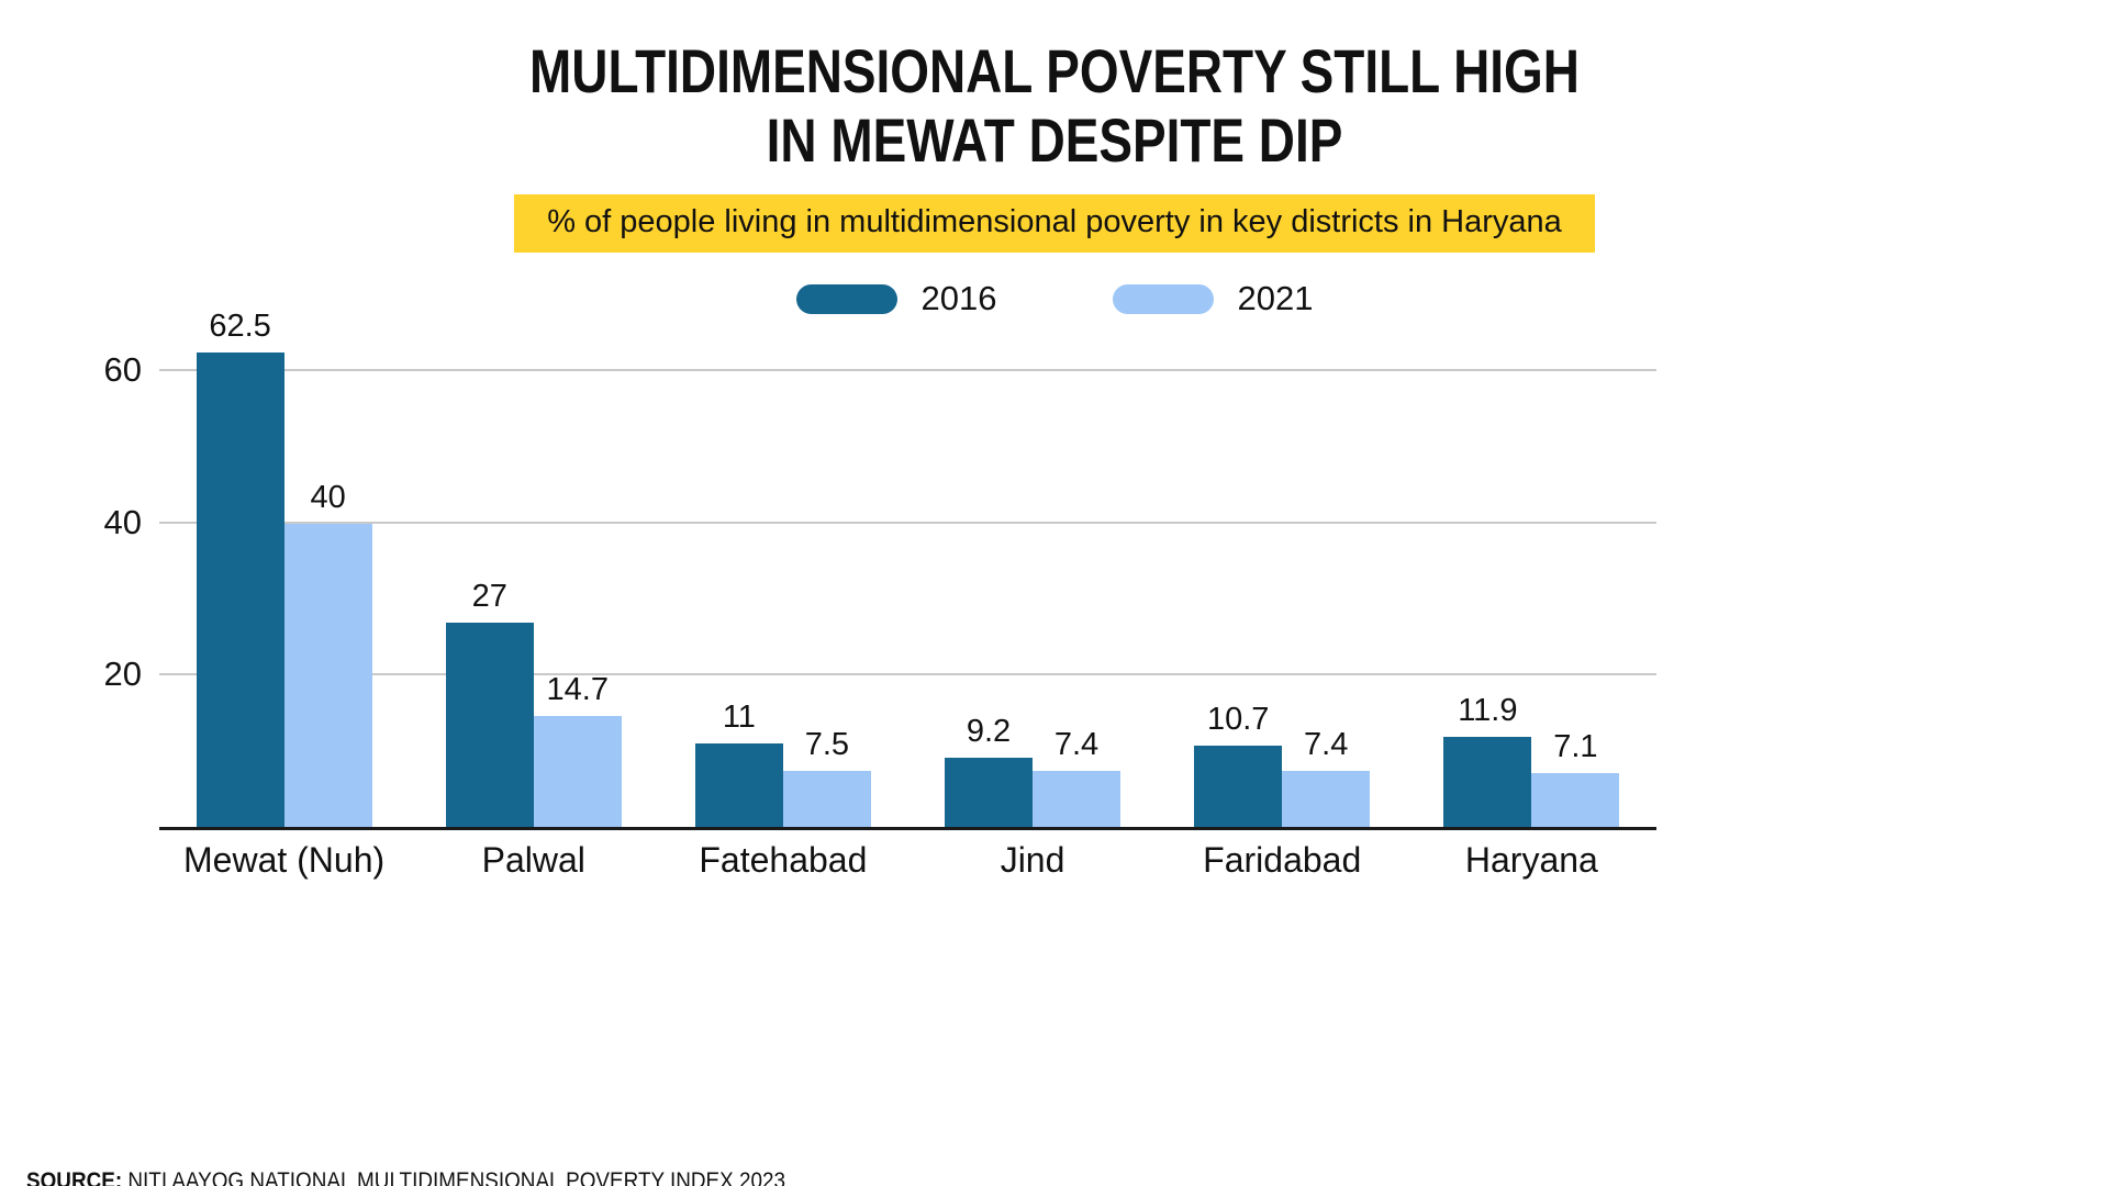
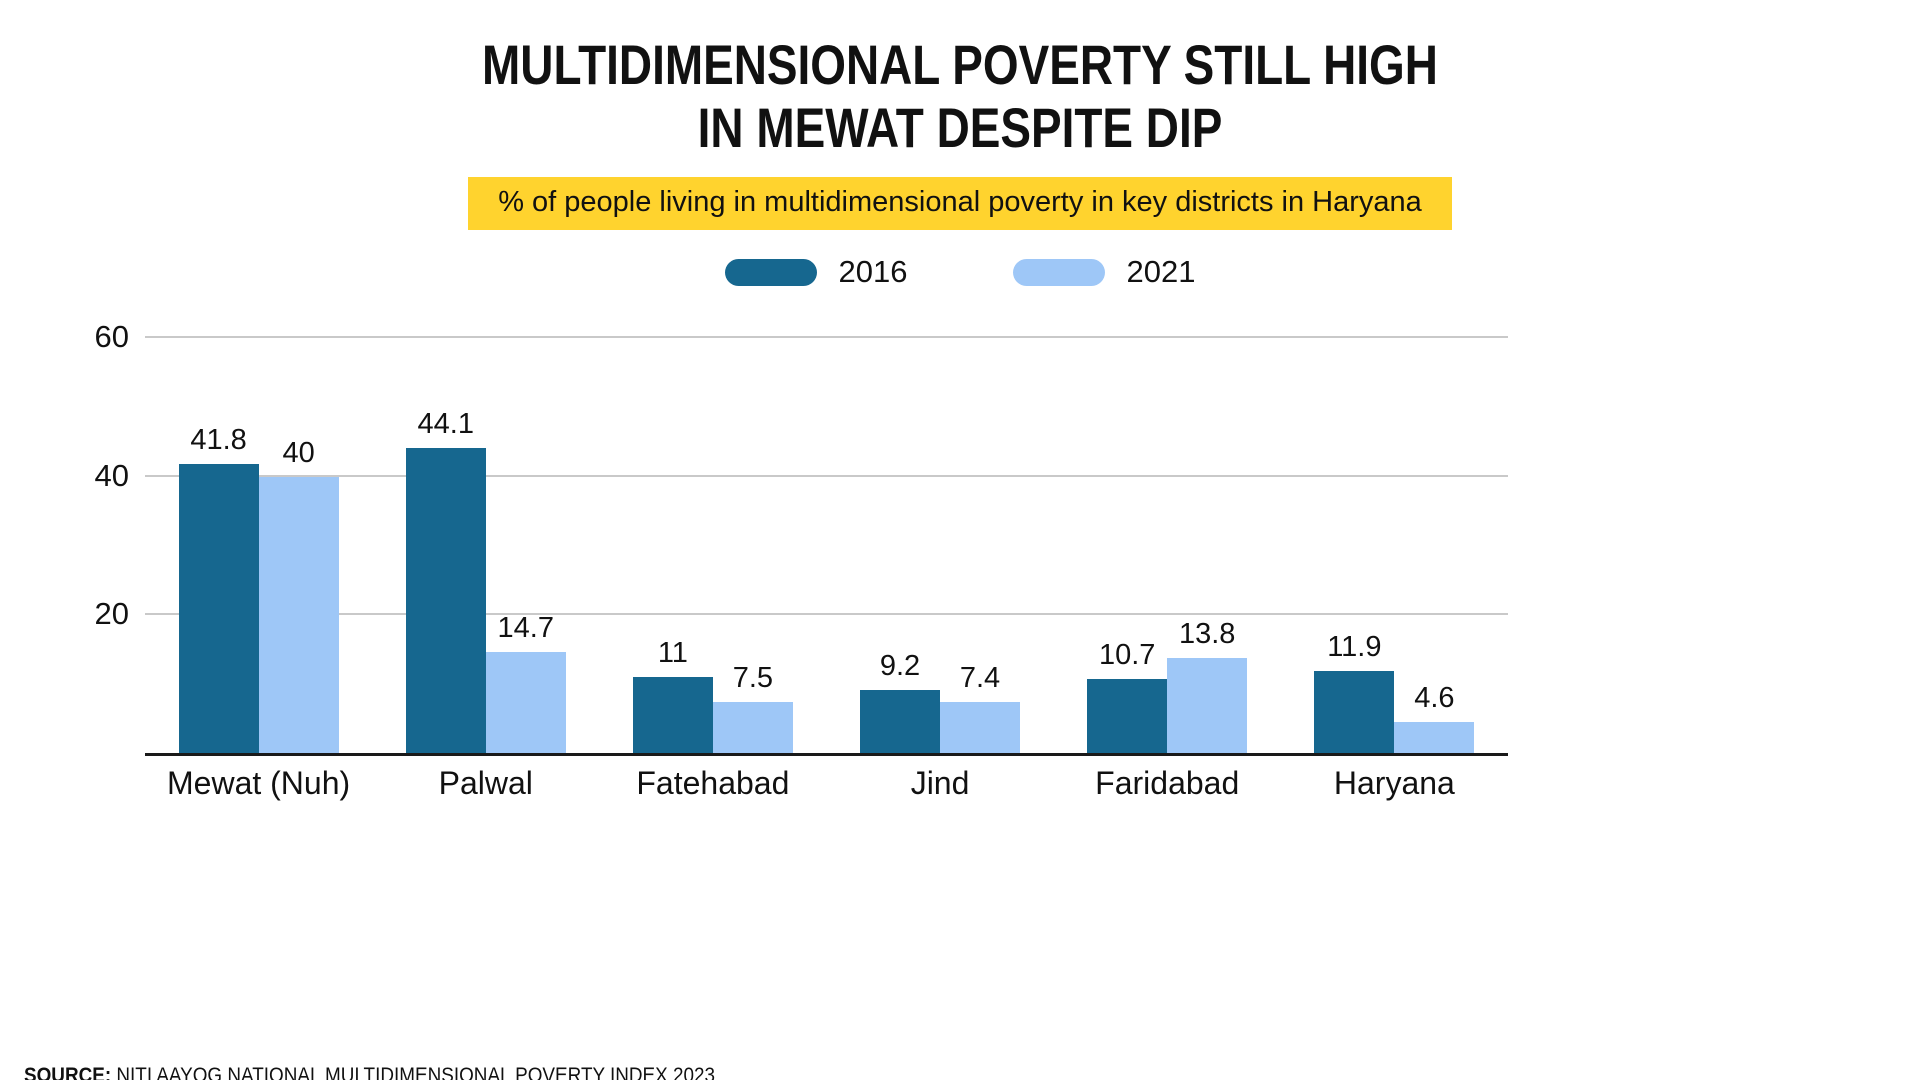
2016/Mewat (Nuh): 62.5 -> 41.8
2016/Palwal: 27 -> 44.1
2021/Faridabad: 7.4 -> 13.8
2021/Haryana: 7.1 -> 4.6
